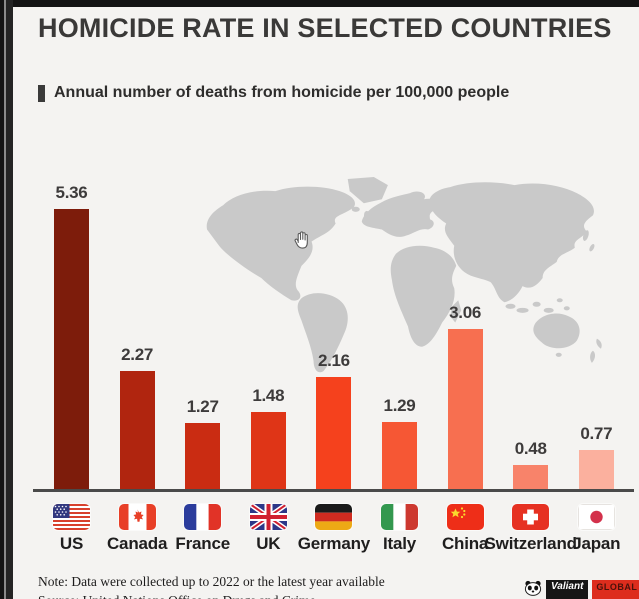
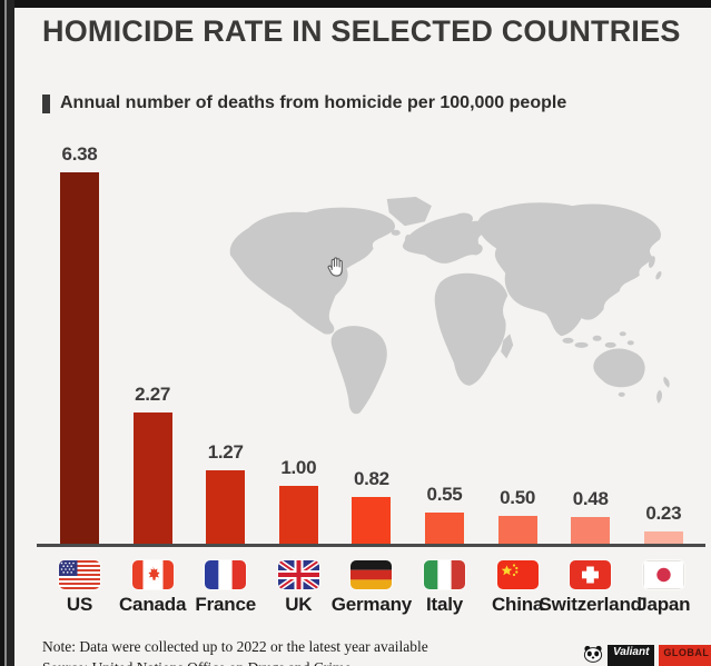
US: 5.36 -> 6.38
UK: 1.48 -> 1.00
Germany: 2.16 -> 0.82
Italy: 1.29 -> 0.55
China: 3.06 -> 0.50
Japan: 0.77 -> 0.23
